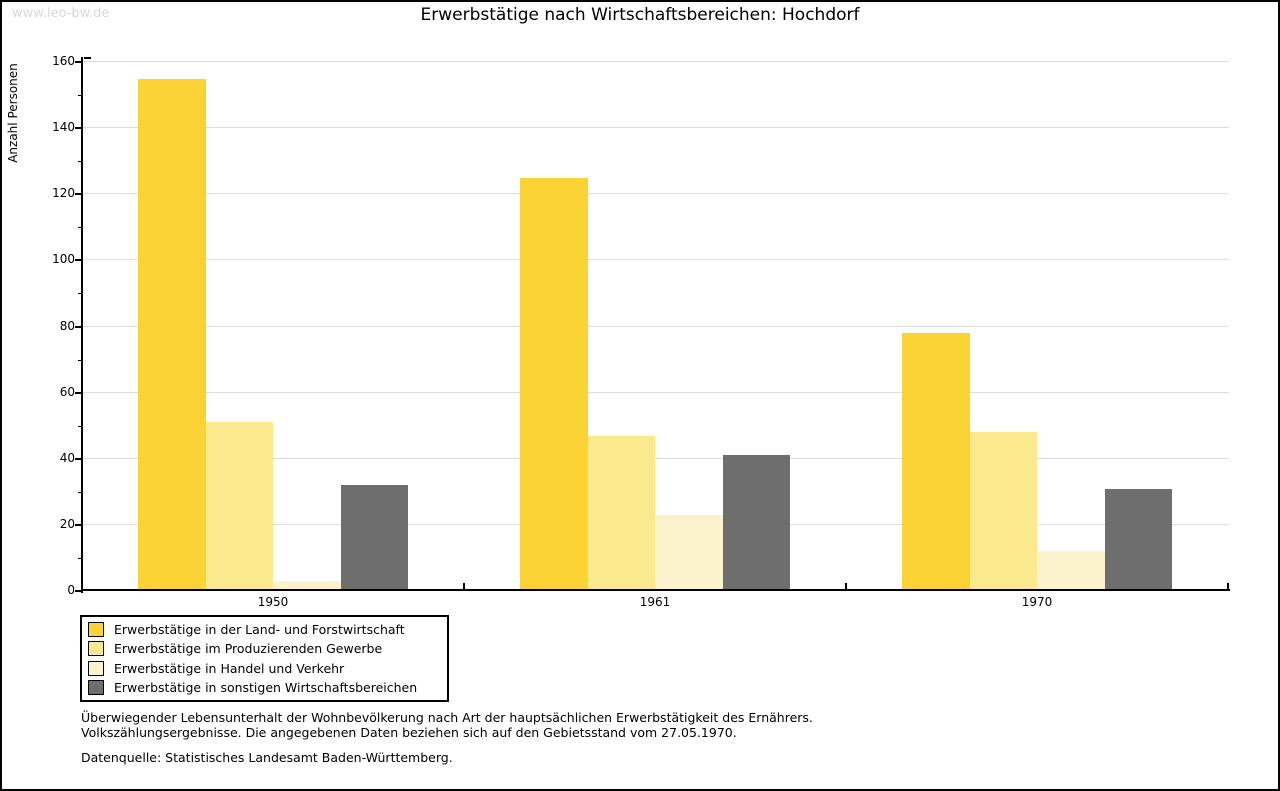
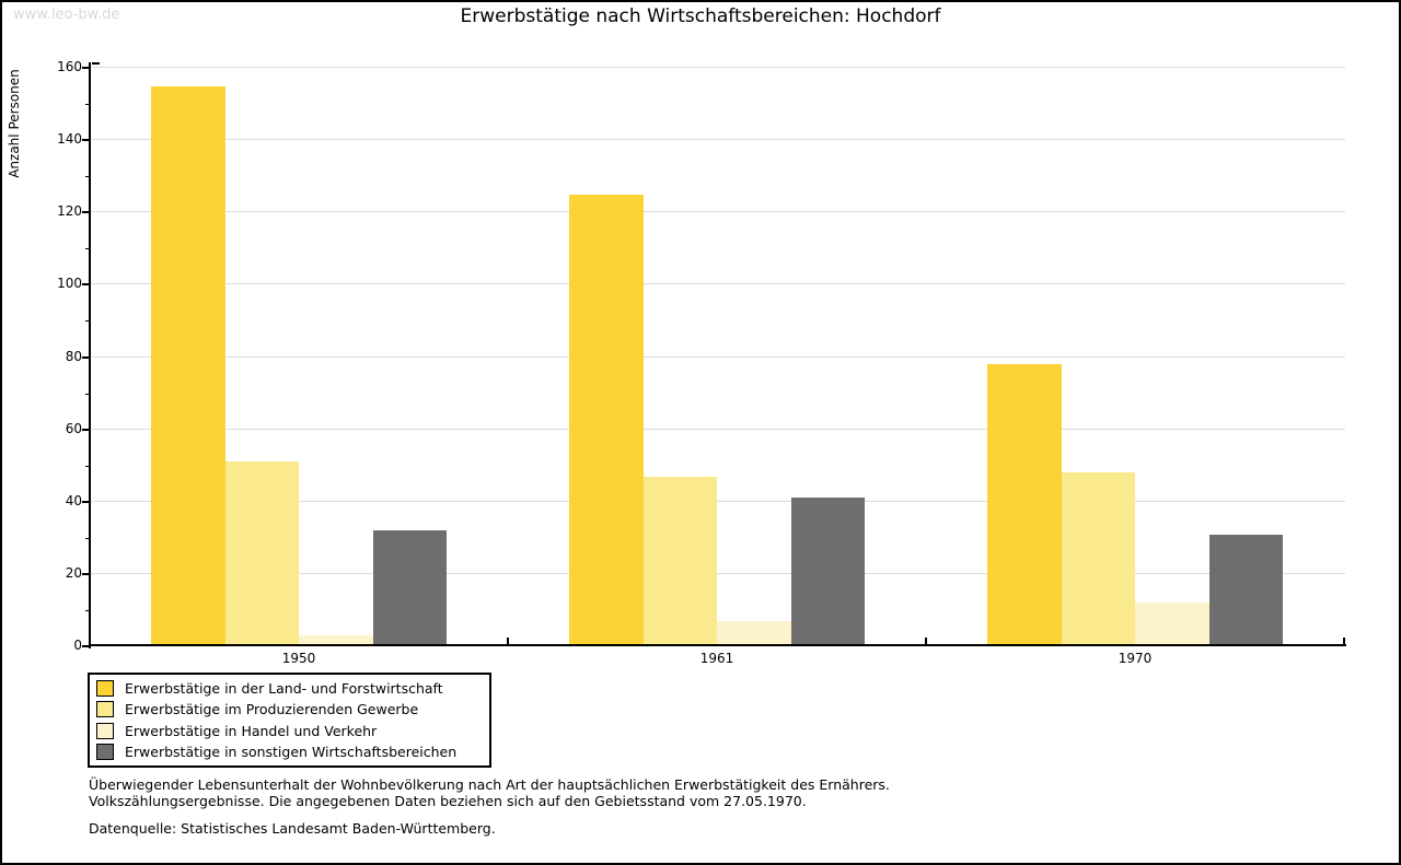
Erwerbstätige in Handel und Verkehr/1961: 23 -> 7
